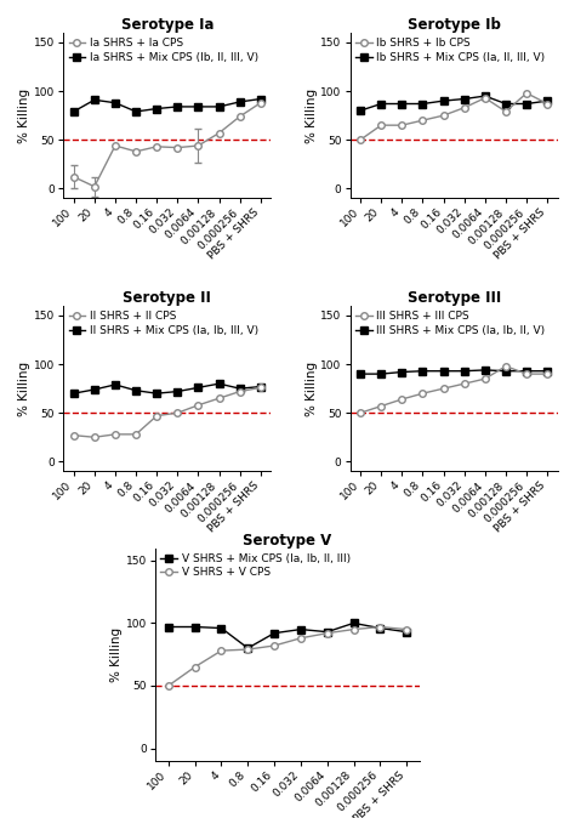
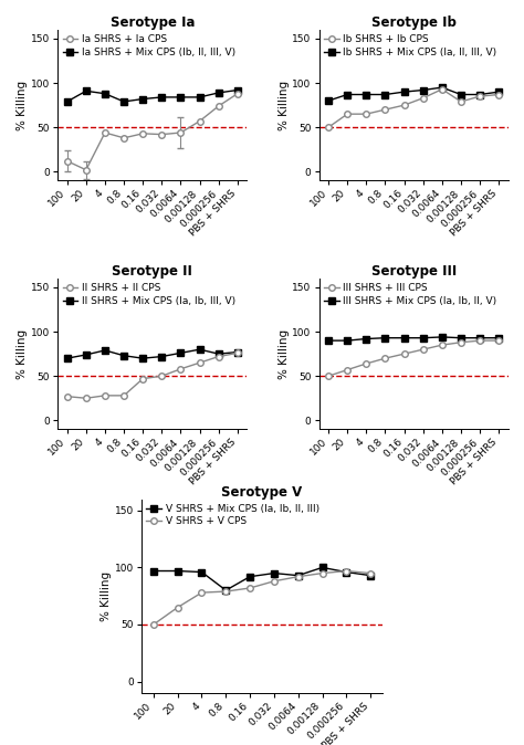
Serotype Ib/Ib SHRS + Ib CPS/0.000256: 98 -> 85
Serotype III/III SHRS + III CPS/0.00128: 98 -> 88
